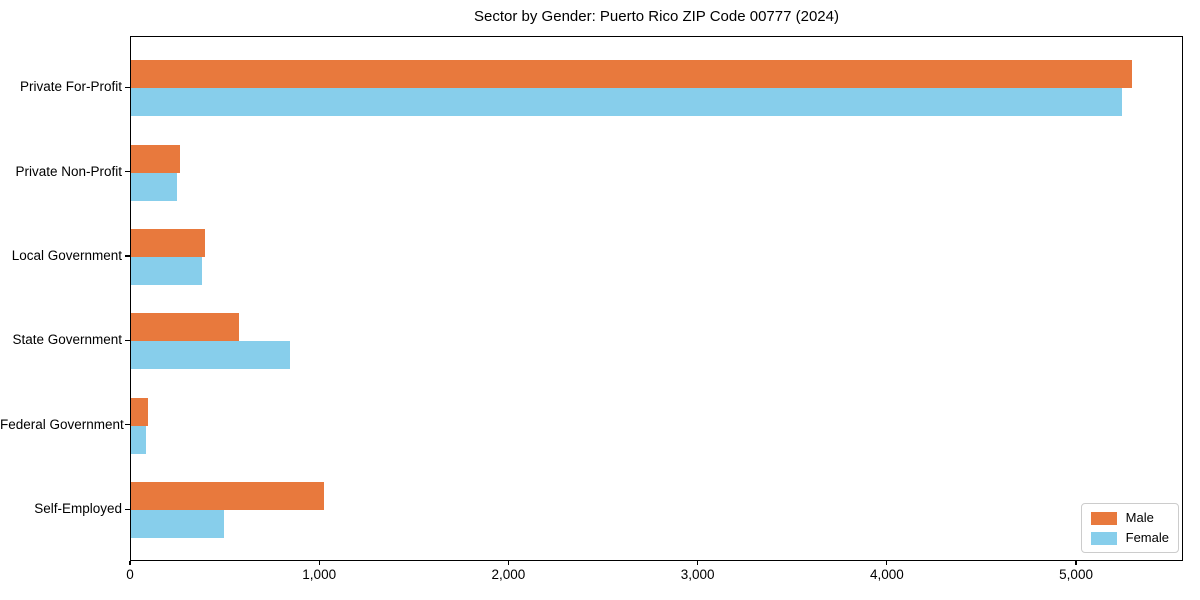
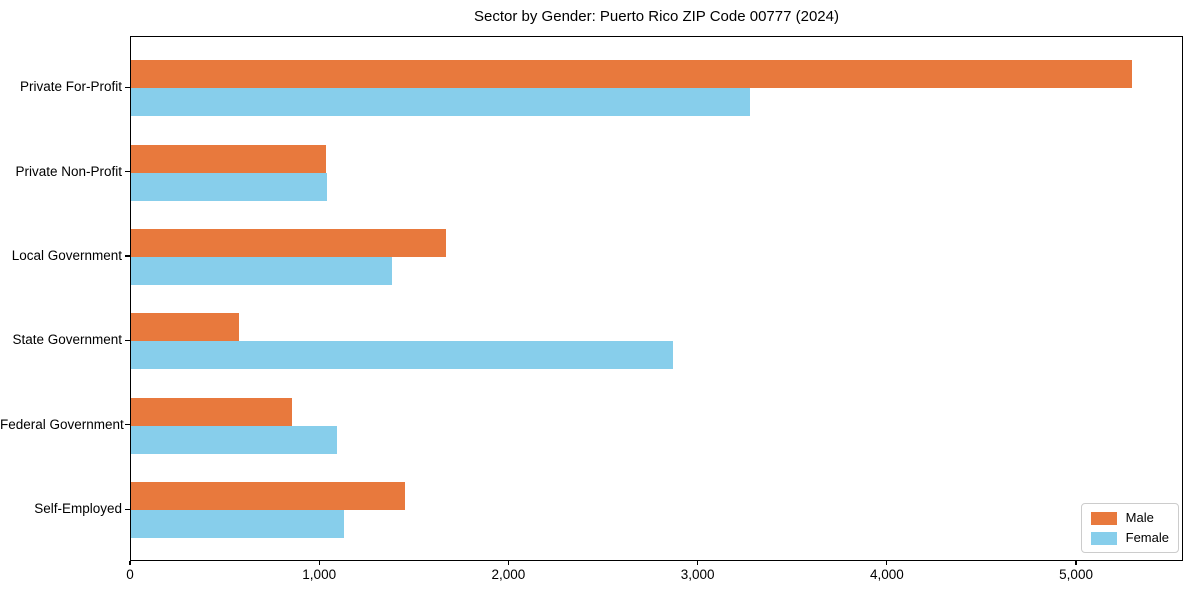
Female/Private For-Profit: 5240 -> 3280
Male/Private Non-Profit: 260 -> 1030
Female/Private Non-Profit: 240 -> 1040
Male/Local Government: 390 -> 1670
Female/Local Government: 380 -> 1380
Female/State Government: 840 -> 2870
Male/Federal Government: 90 -> 850
Female/Federal Government: 80 -> 1090
Male/Self-Employed: 1020 -> 1450
Female/Self-Employed: 490 -> 1130
